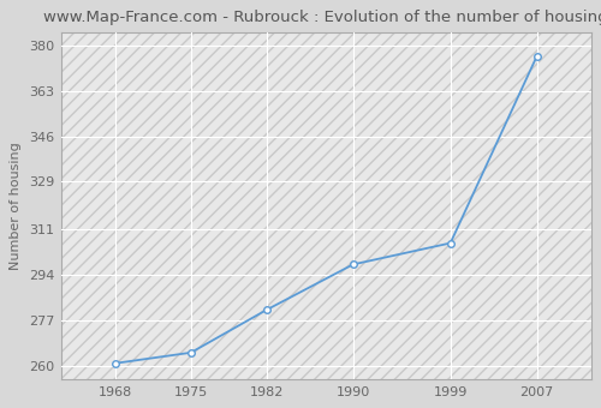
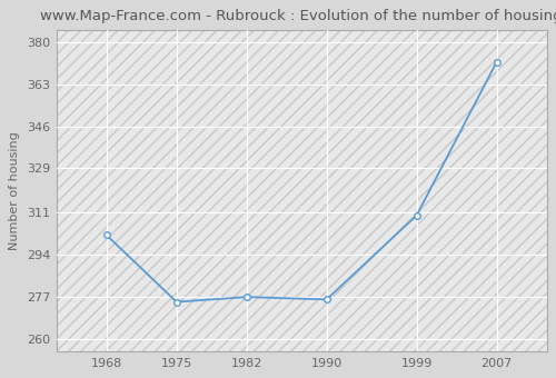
1968: 261 -> 302
1975: 265 -> 275
1982: 281 -> 277
1990: 298 -> 276
1999: 306 -> 310
2007: 376 -> 372
